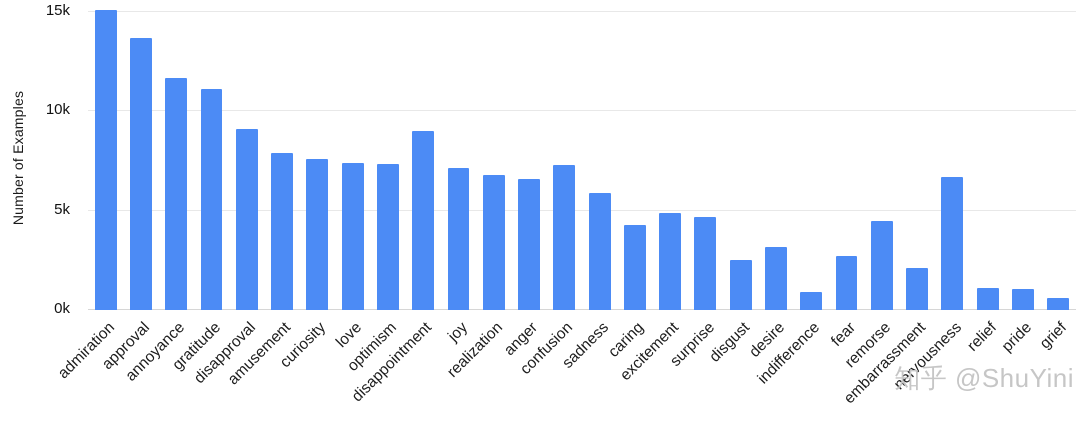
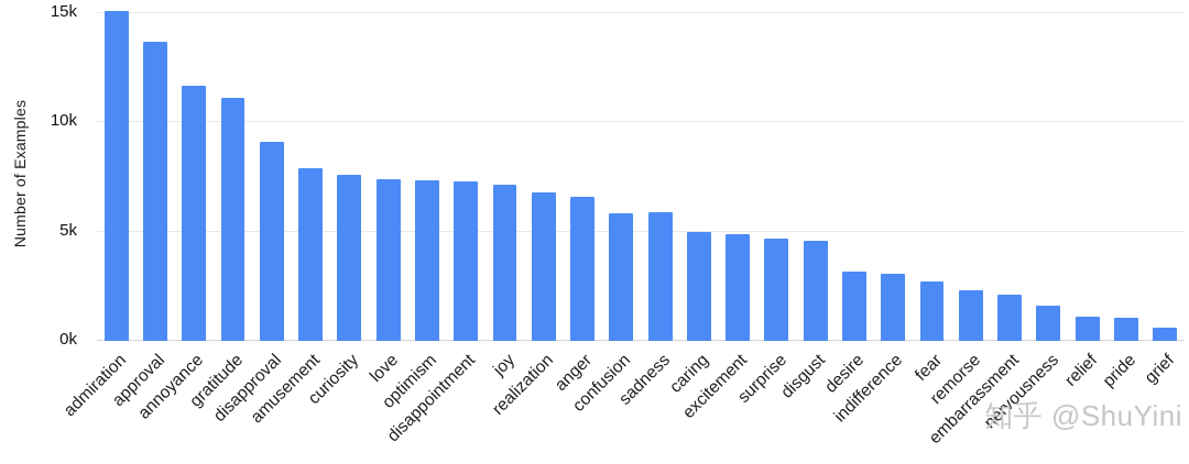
disappointment: 9.0k -> 7.3k
confusion: 7.3k -> 5.8k
caring: 4.3k -> 5.0k
disgust: 2.5k -> 4.6k
indifference: 0.9k -> 3.0k
remorse: 4.5k -> 2.3k
nervousness: 6.7k -> 1.6k
